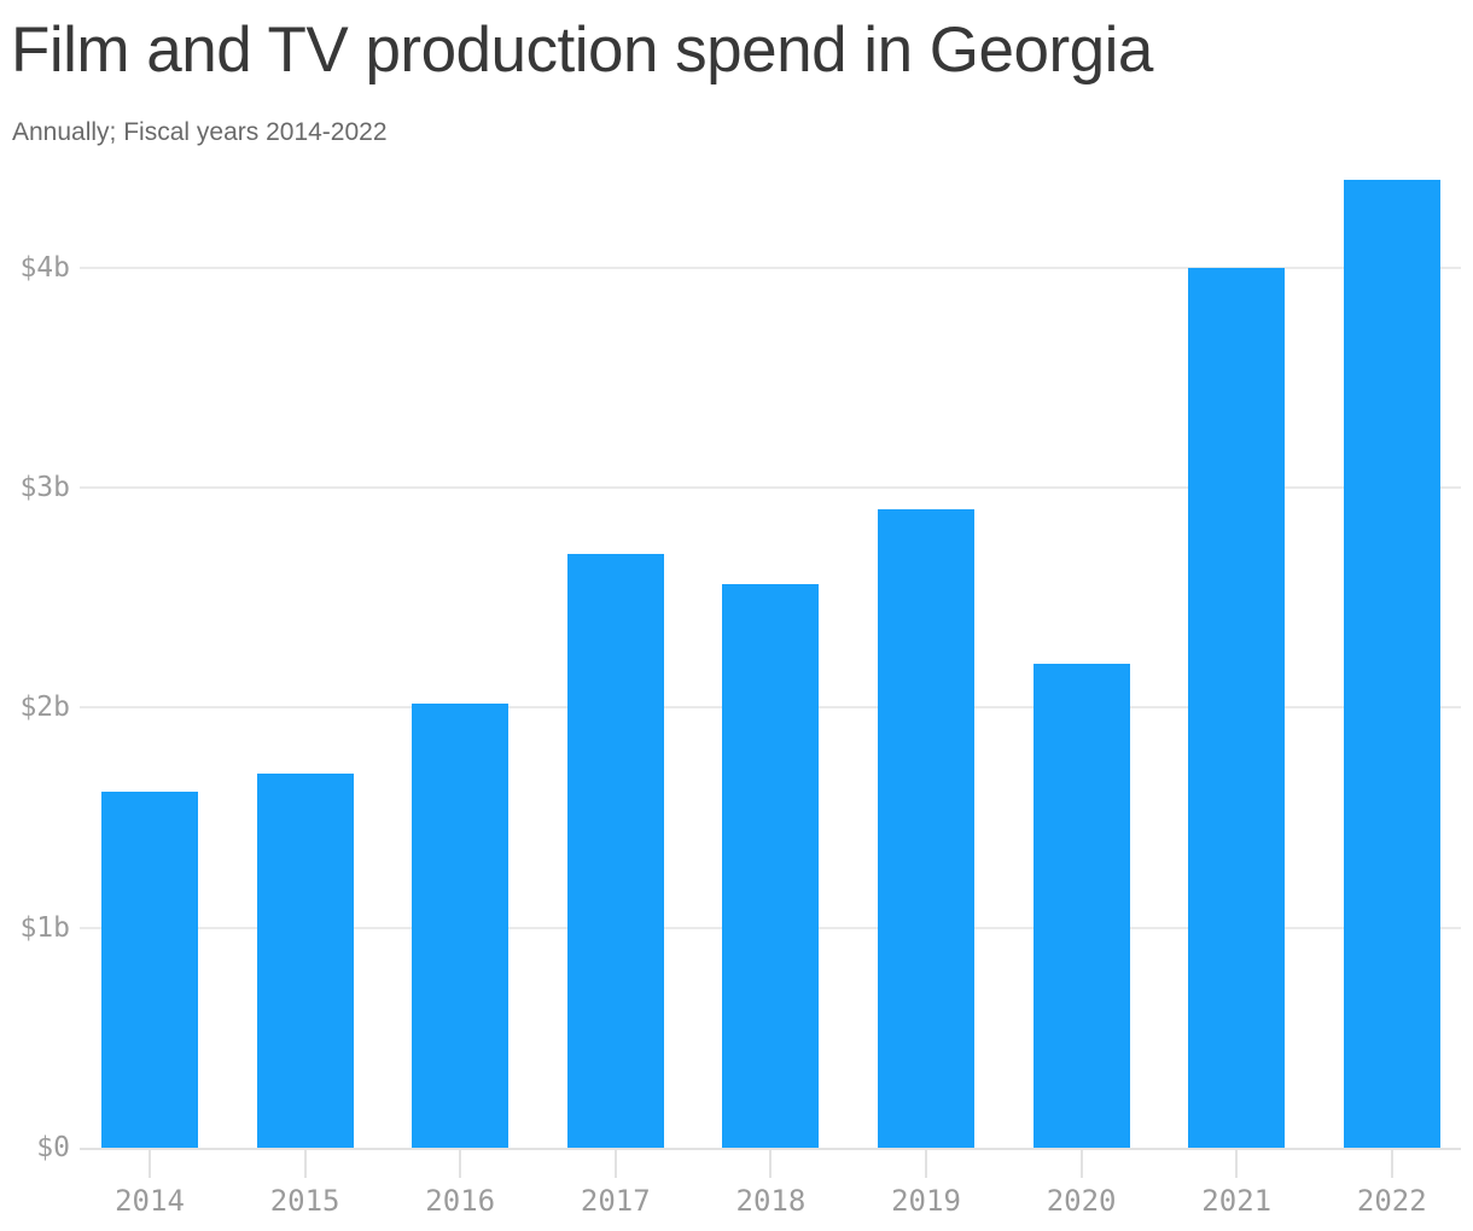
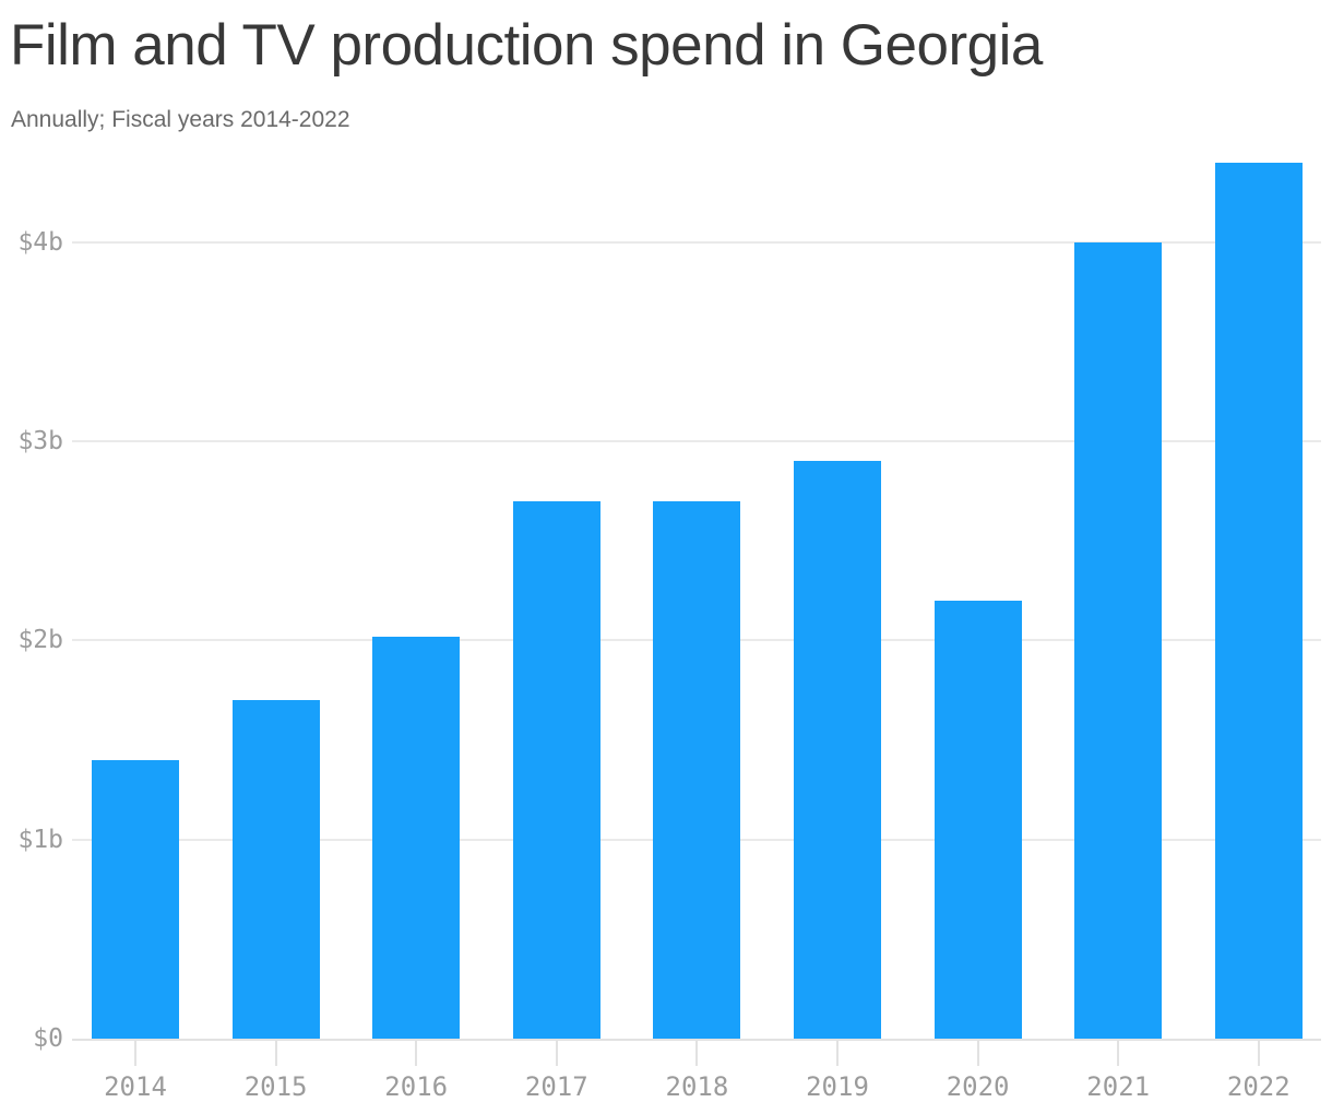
2014: $1.62b -> $1.40b
2018: $2.56b -> $2.70b
